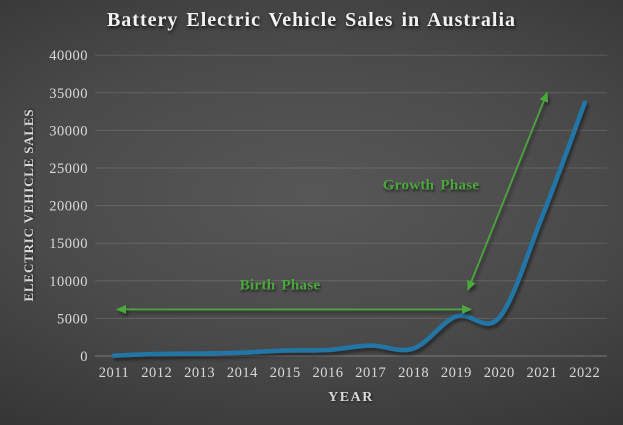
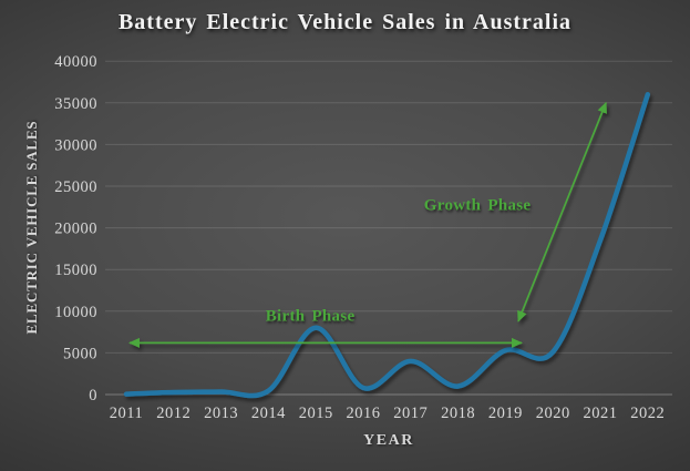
2015: 1000 -> 8000
2017: 1000 -> 4000
2022: 34000 -> 36000
